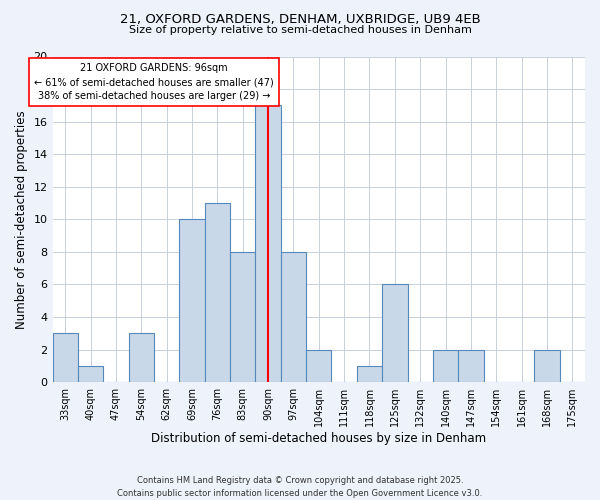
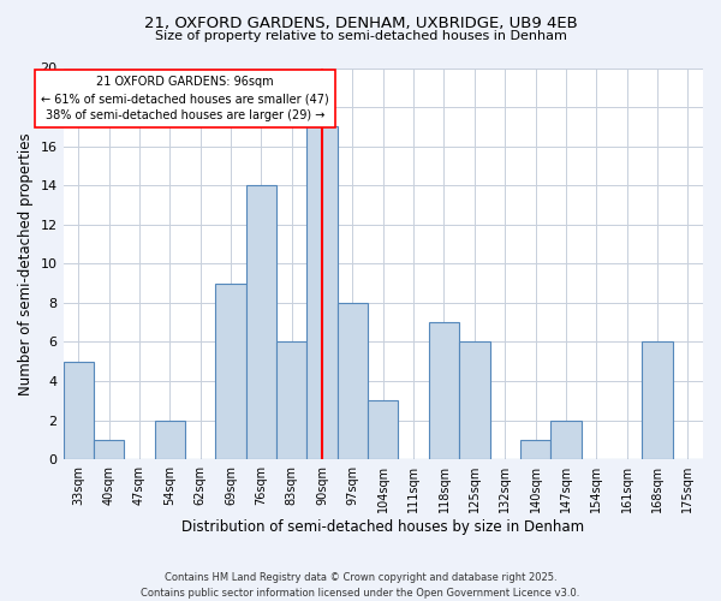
33sqm: 3 -> 5
54sqm: 3 -> 2
69sqm: 10 -> 9
76sqm: 11 -> 14
83sqm: 8 -> 6
104sqm: 2 -> 3
118sqm: 1 -> 7
140sqm: 2 -> 1
168sqm: 2 -> 6
